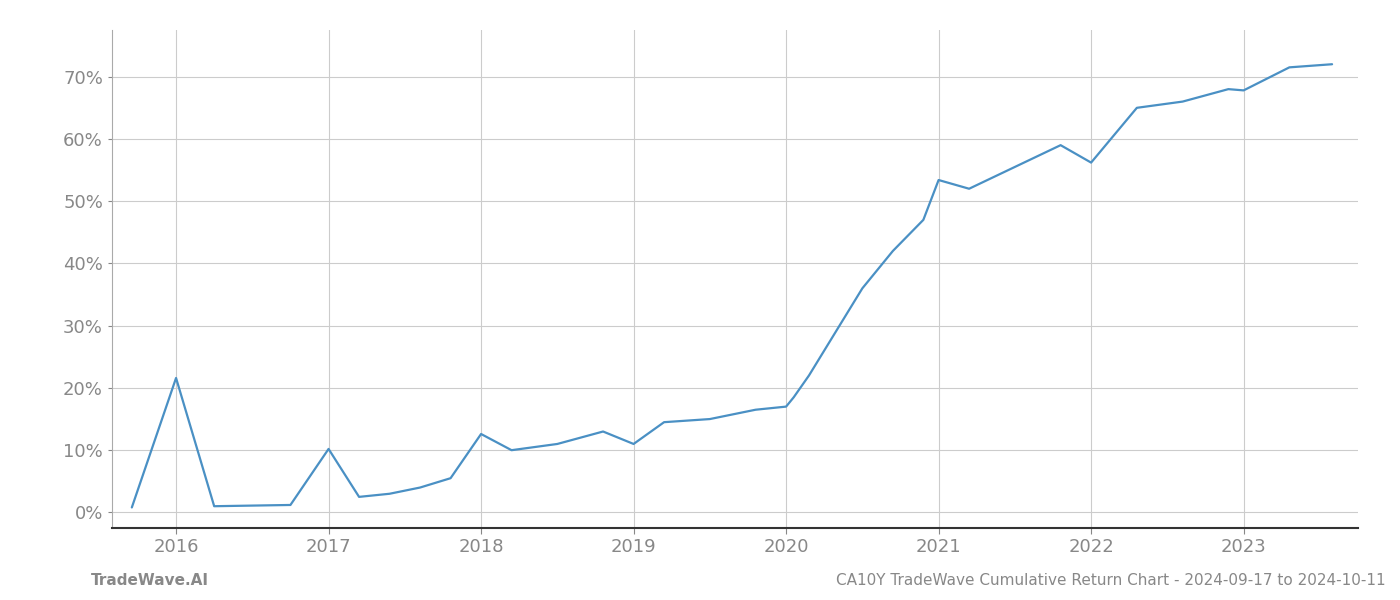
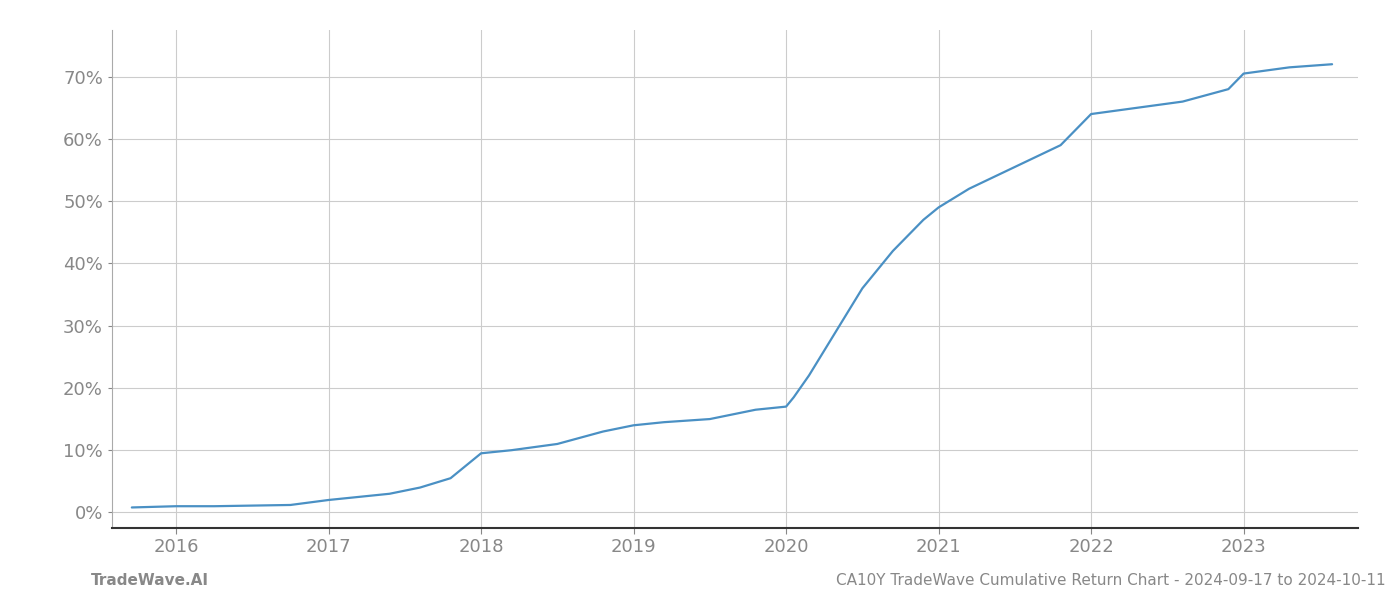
2016: 21.6% -> 1.0%
2017: 10.2% -> 2.0%
2018: 12.6% -> 9.5%
2019: 11.0% -> 14.0%
2021: 53.4% -> 49.0%
2022: 56.2% -> 64.0%
2023: 67.8% -> 70.5%
